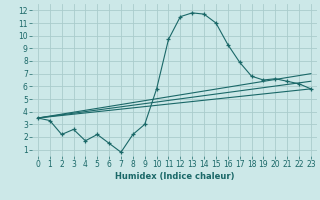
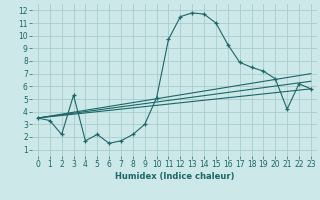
3: 2.6 -> 5.3
7: 0.8 -> 1.7
10: 5.8 -> 5.1
18: 6.8 -> 7.5
19: 6.5 -> 7.2
21: 6.4 -> 4.2
